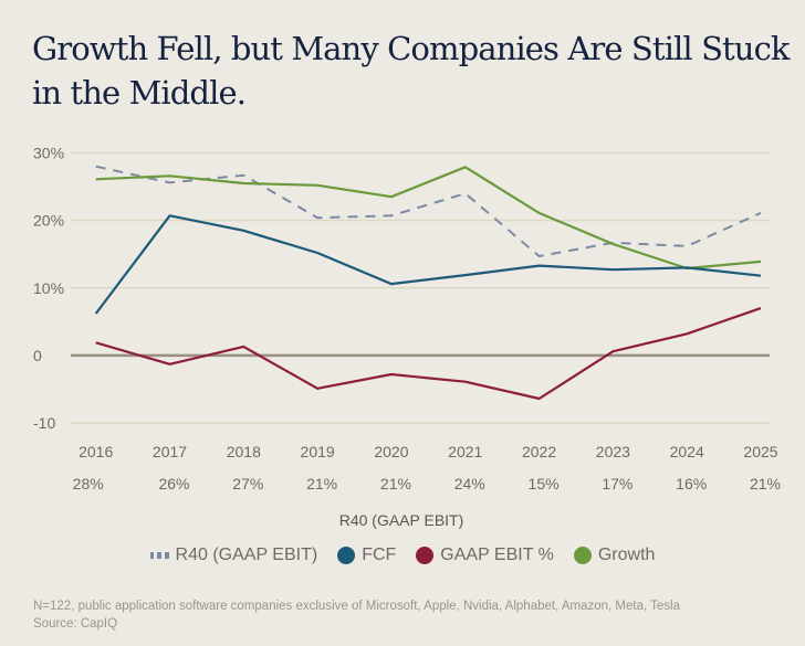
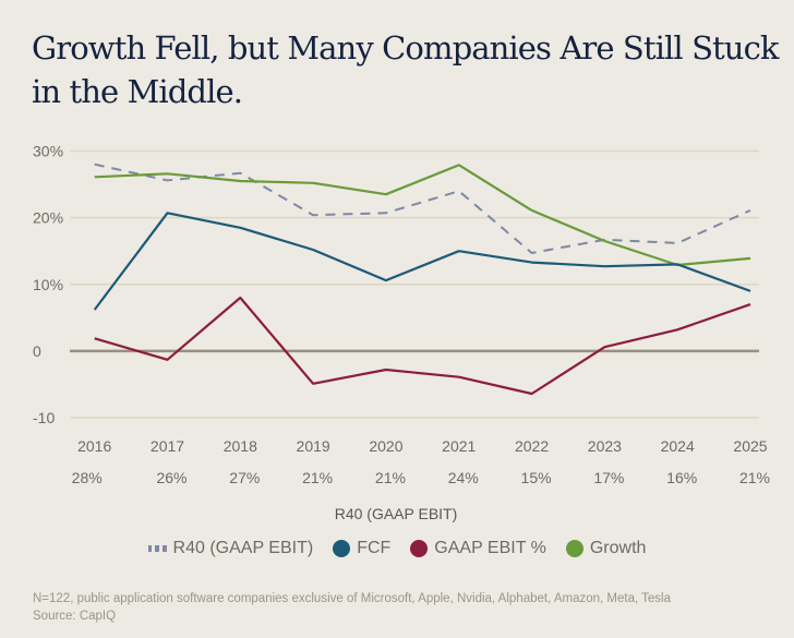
GAAP EBIT %/2018: 1% -> 8%
FCF/2021: 12% -> 15%
FCF/2025: 12% -> 9%
